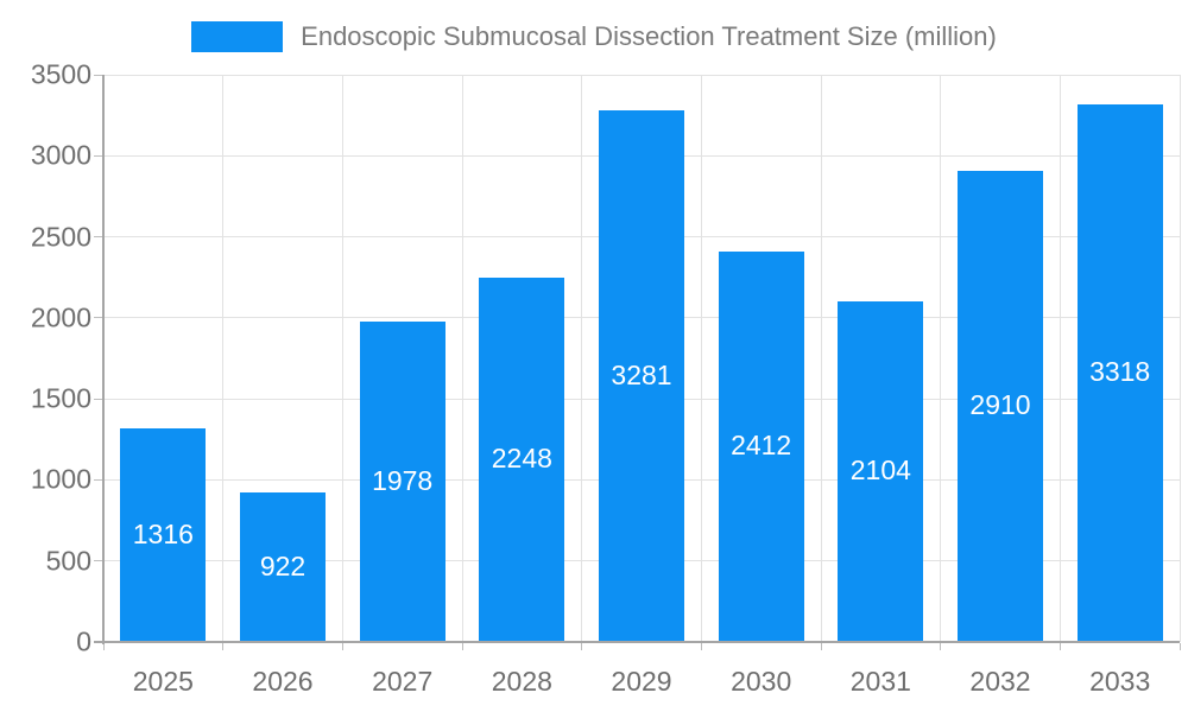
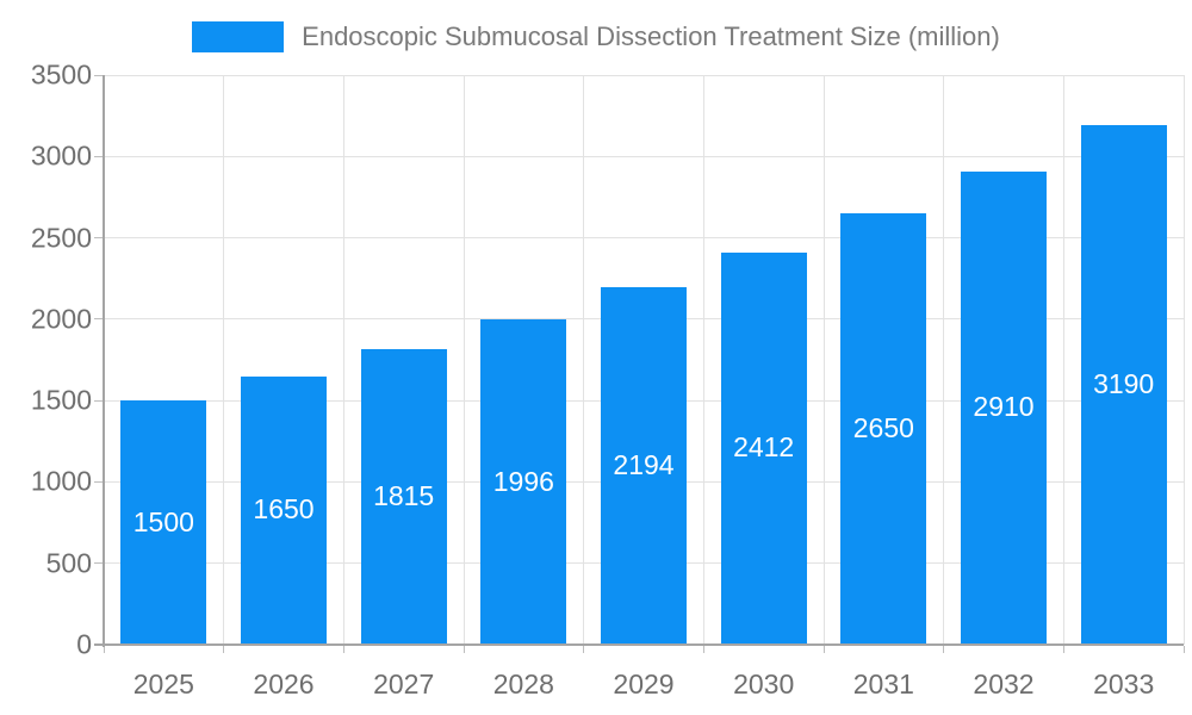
2025: 1316 -> 1500
2026: 922 -> 1650
2027: 1978 -> 1815
2028: 2248 -> 1996
2029: 3281 -> 2194
2031: 2104 -> 2650
2033: 3318 -> 3190
